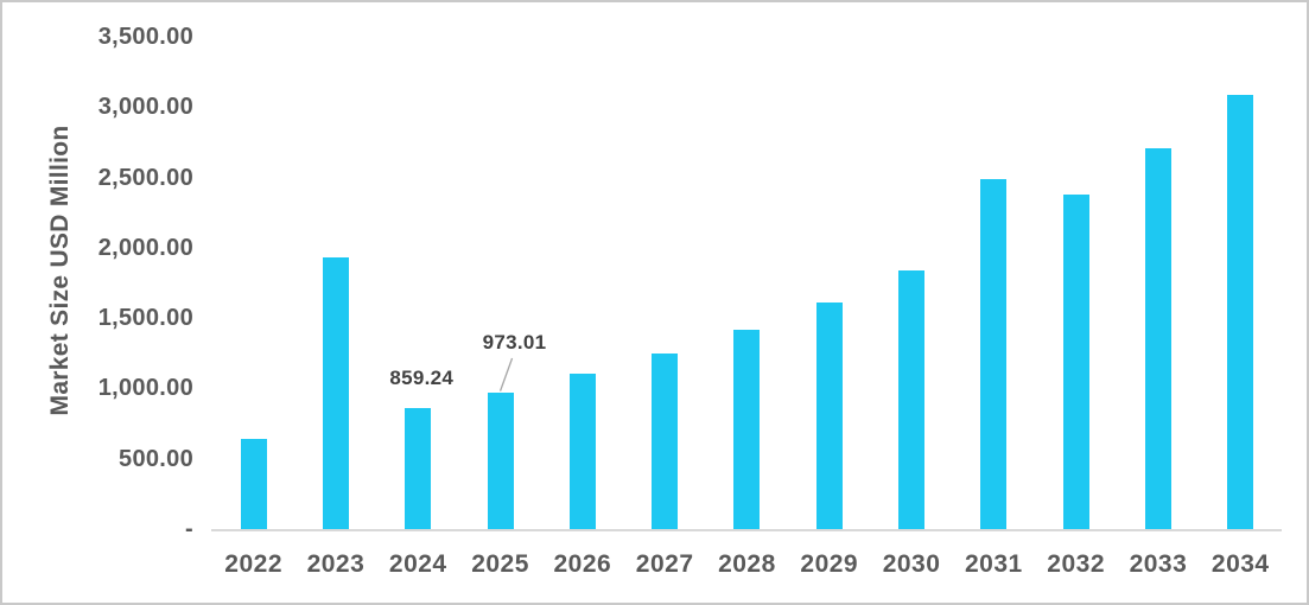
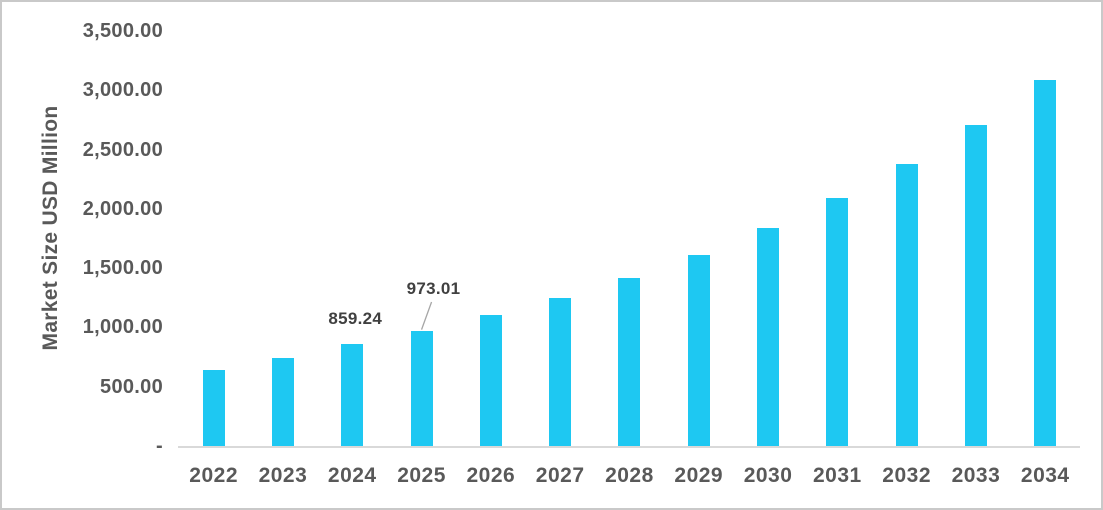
2023: 1930 -> 740
2031: 2490 -> 2090
